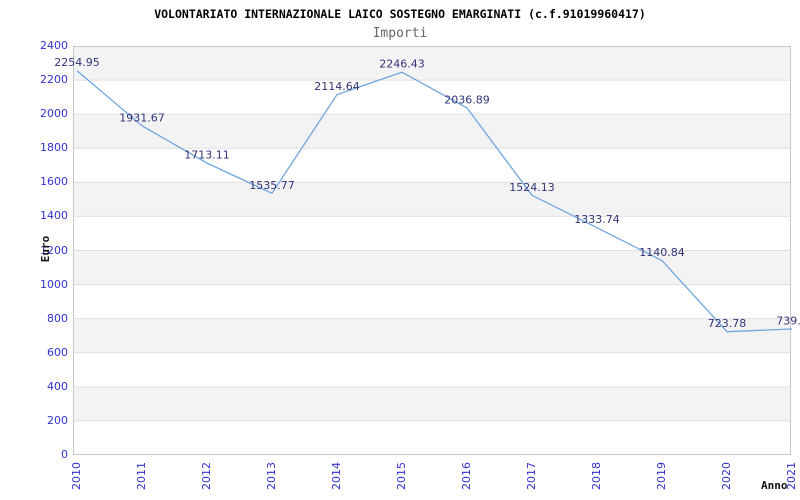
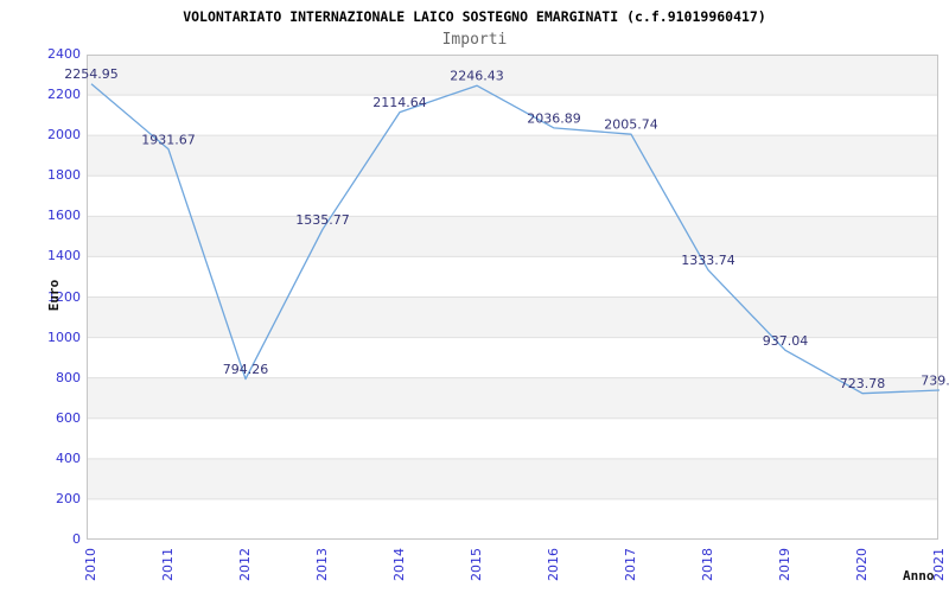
2012: 1713.11 -> 794.26
2017: 1524.13 -> 2005.74
2019: 1140.84 -> 937.04
